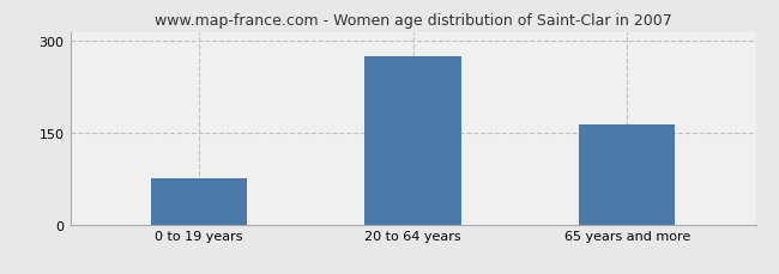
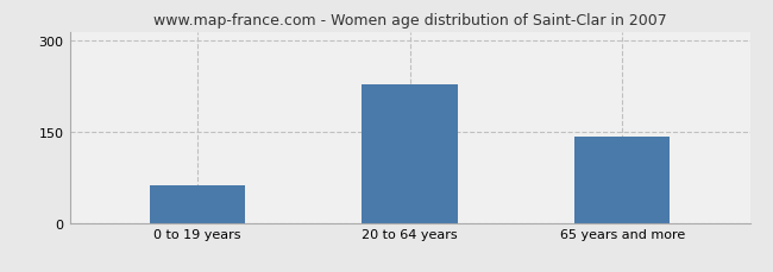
0 to 19 years: 75 -> 62
20 to 64 years: 275 -> 228
65 years and more: 163 -> 142
